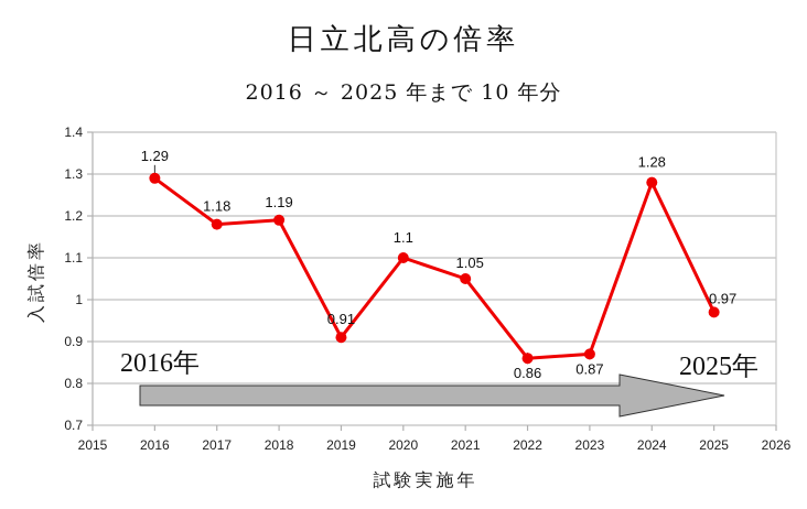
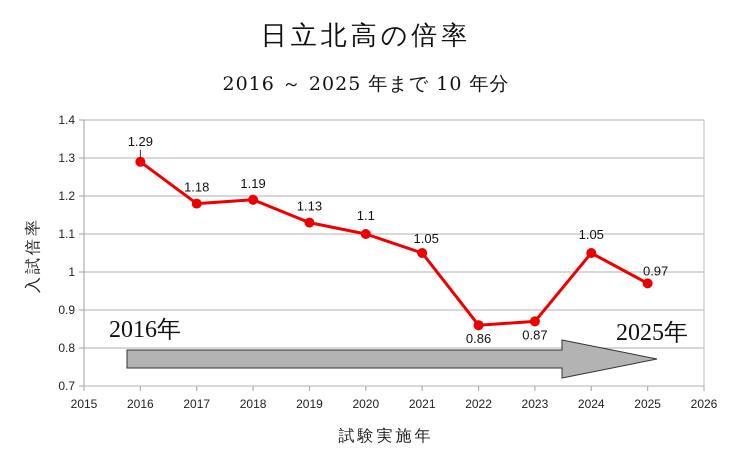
2019: 0.91 -> 1.13
2024: 1.28 -> 1.05
